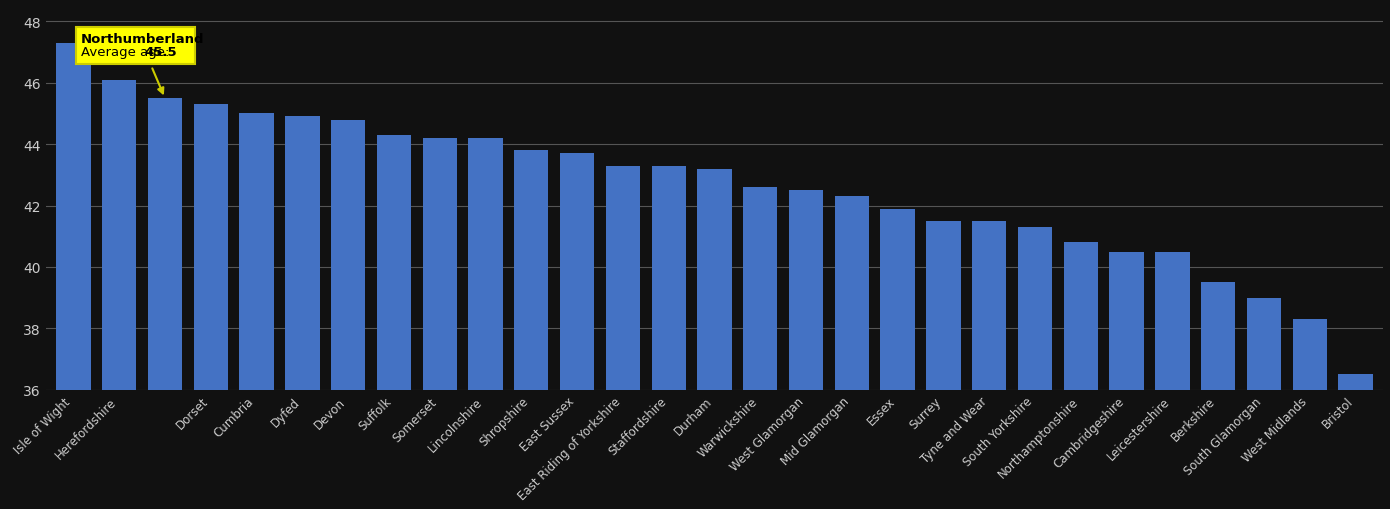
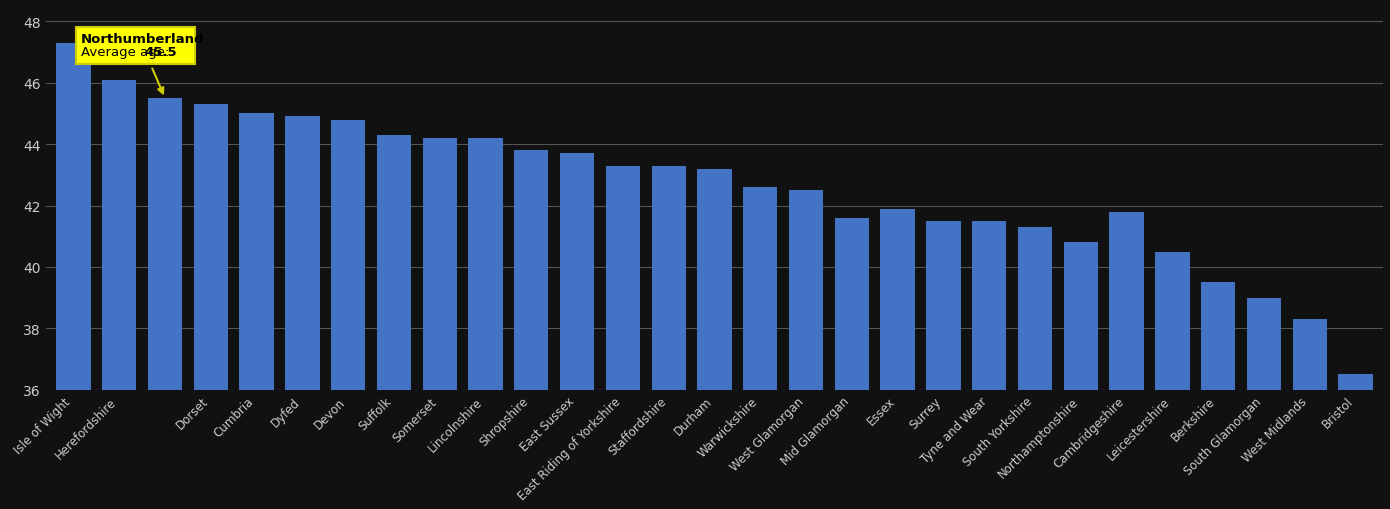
Mid Glamorgan: 42.3 -> 41.6
Cambridgeshire: 40.5 -> 41.8
